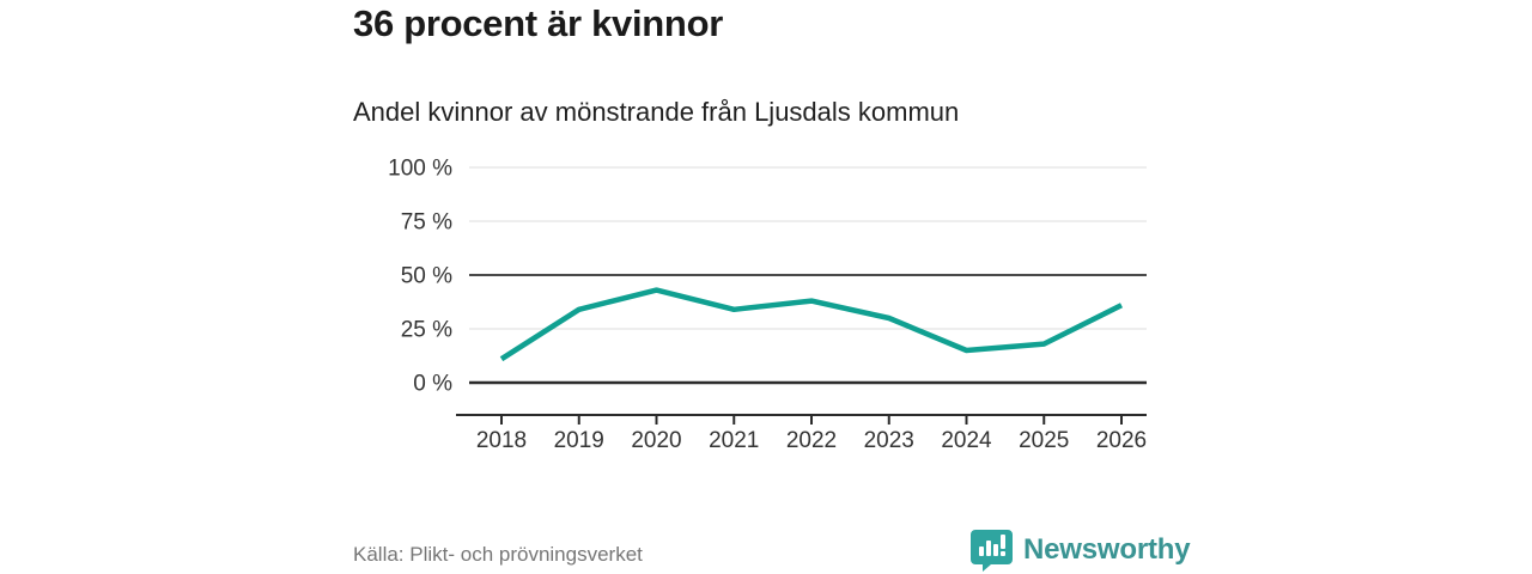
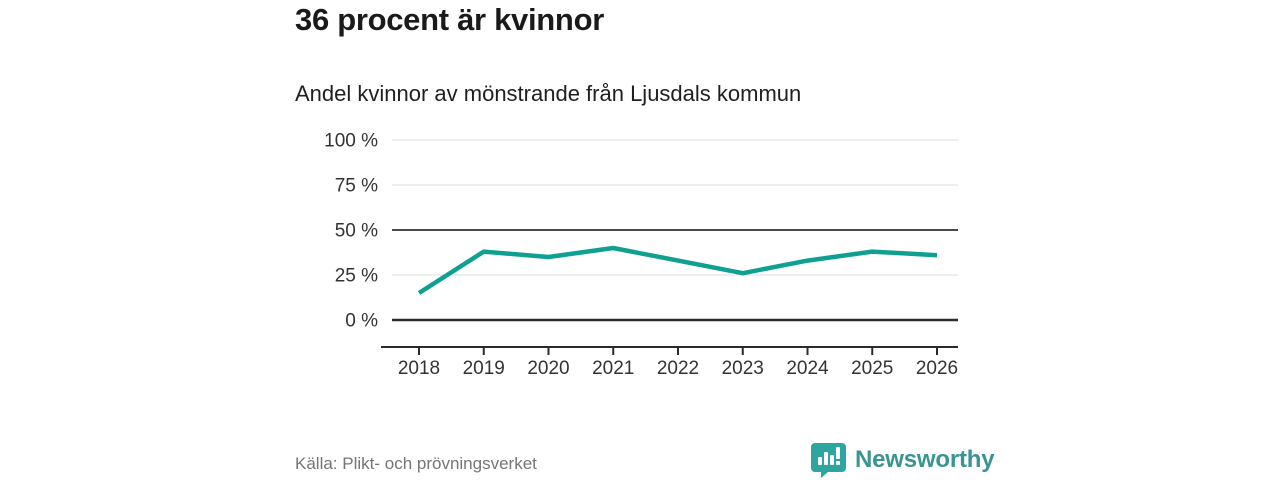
2018: 11% -> 15%
2019: 34% -> 38%
2020: 43% -> 35%
2021: 34% -> 40%
2022: 38% -> 33%
2023: 30% -> 26%
2024: 15% -> 33%
2025: 18% -> 38%
